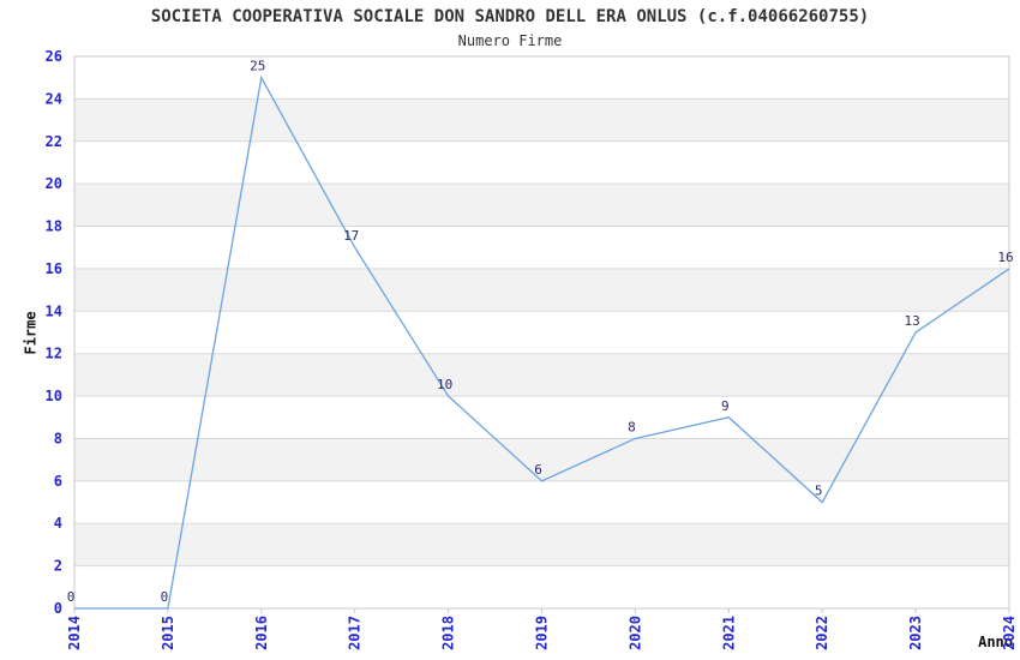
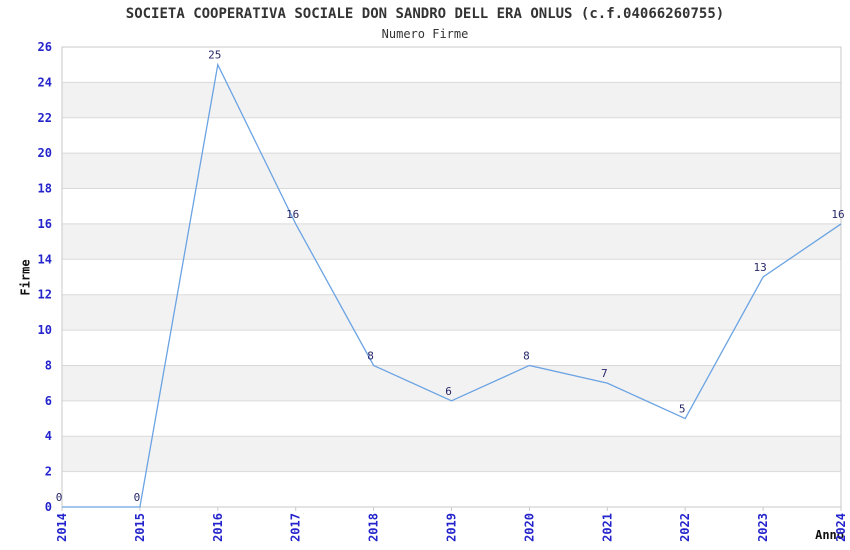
2017: 17 -> 16
2018: 10 -> 8
2021: 9 -> 7
